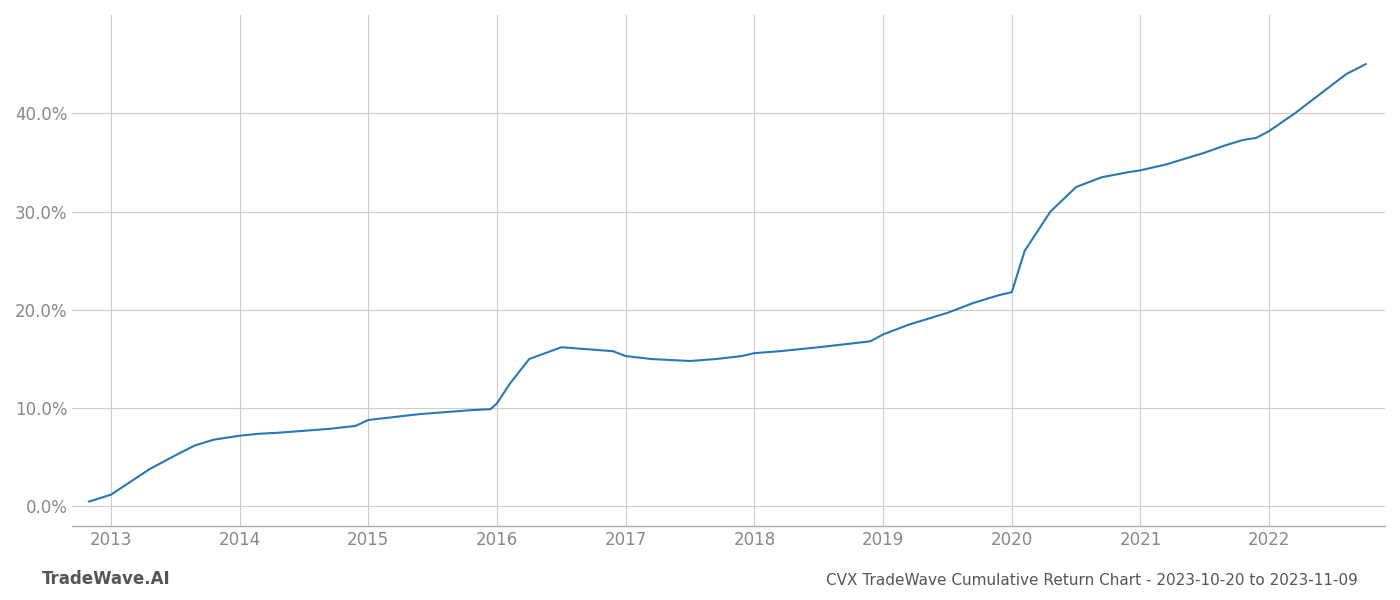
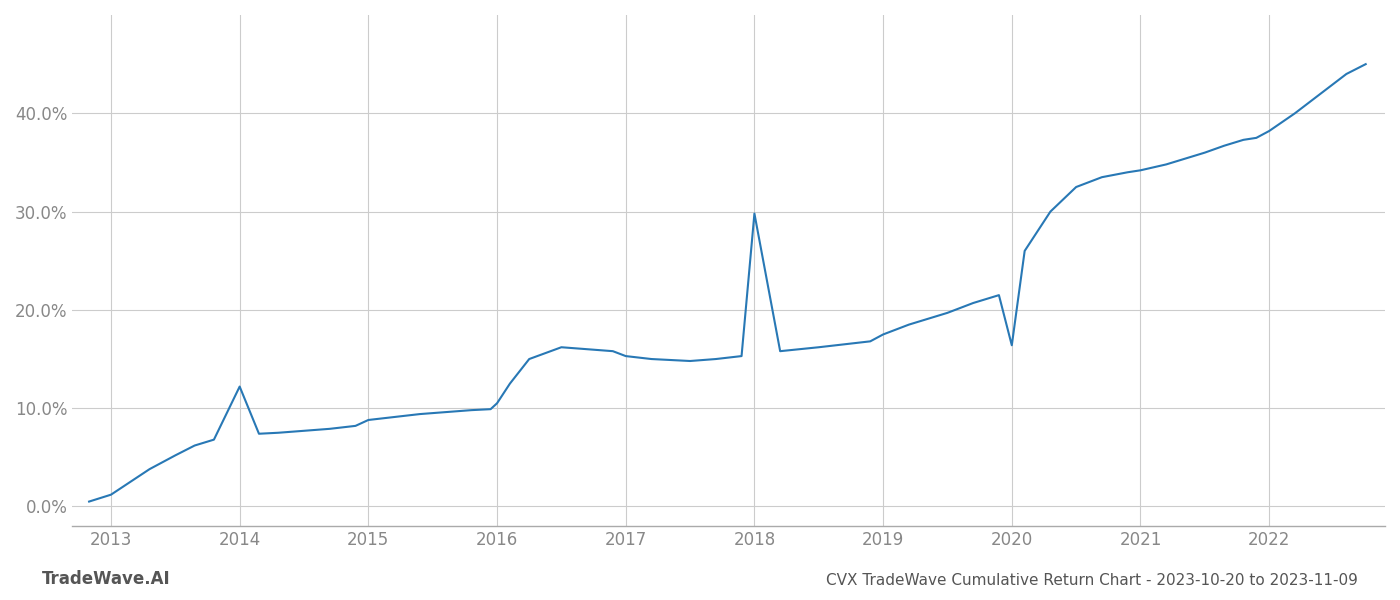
2014: 7.2% -> 12.2%
2018: 15.6% -> 29.8%
2020: 21.8% -> 16.4%
